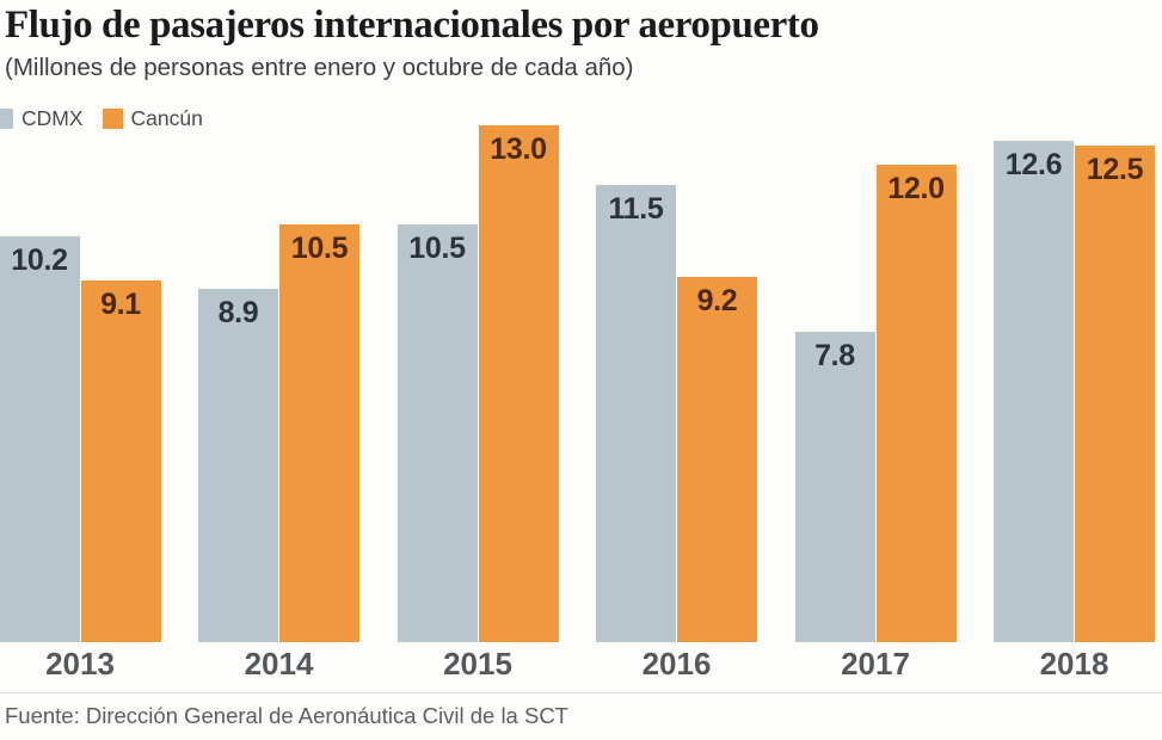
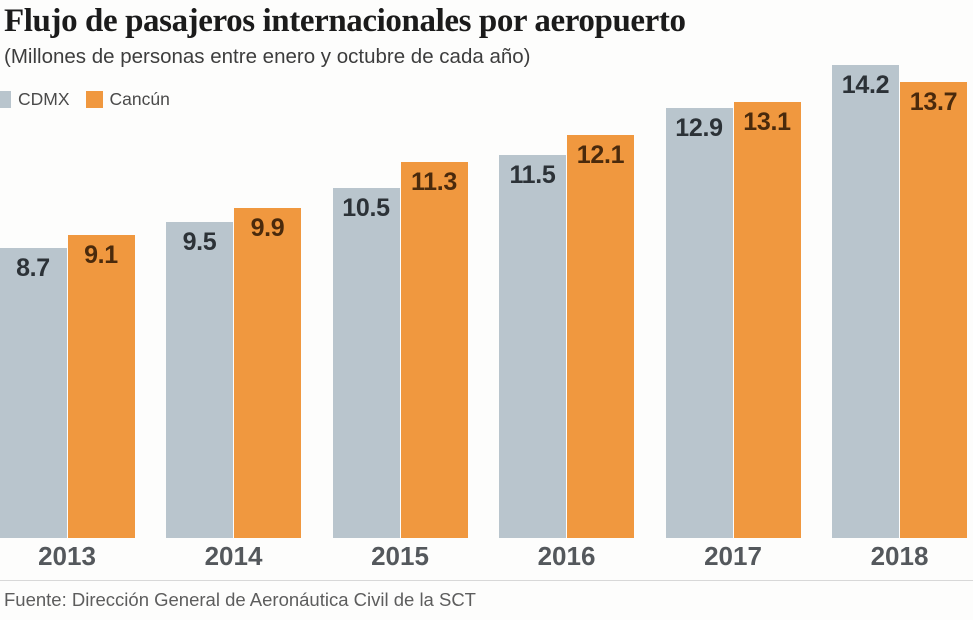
CDMX/2013: 10.2 -> 8.7
CDMX/2014: 8.9 -> 9.5
Cancún/2014: 10.5 -> 9.9
Cancún/2015: 13.0 -> 11.3
Cancún/2016: 9.2 -> 12.1
CDMX/2017: 7.8 -> 12.9
Cancún/2017: 12.0 -> 13.1
CDMX/2018: 12.6 -> 14.2
Cancún/2018: 12.5 -> 13.7
